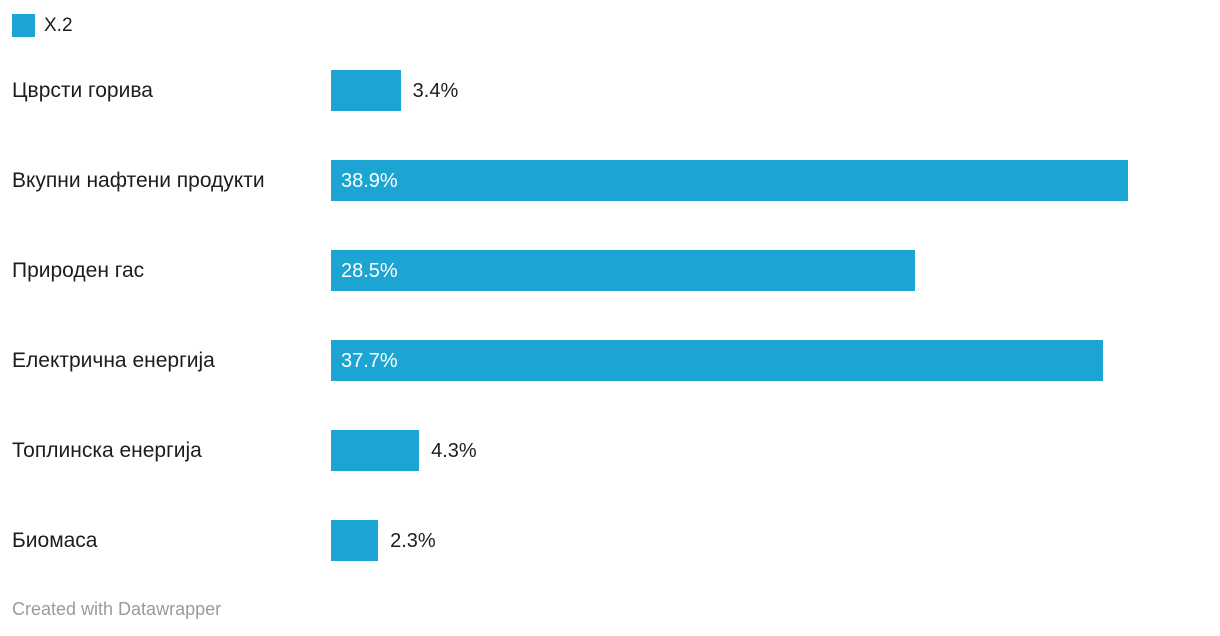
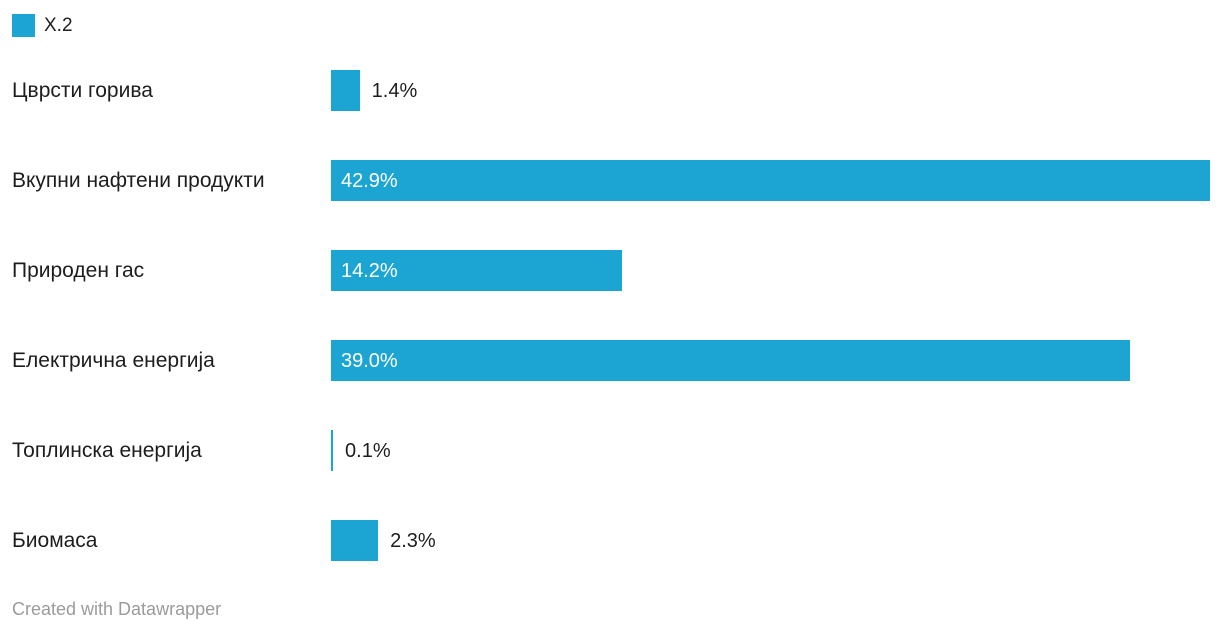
Цврсти горива: 3.4% -> 1.4%
Вкупни нафтени продукти: 38.9% -> 42.9%
Природен гас: 28.5% -> 14.2%
Електрична енергија: 37.7% -> 39.0%
Топлинска енергија: 4.3% -> 0.1%
